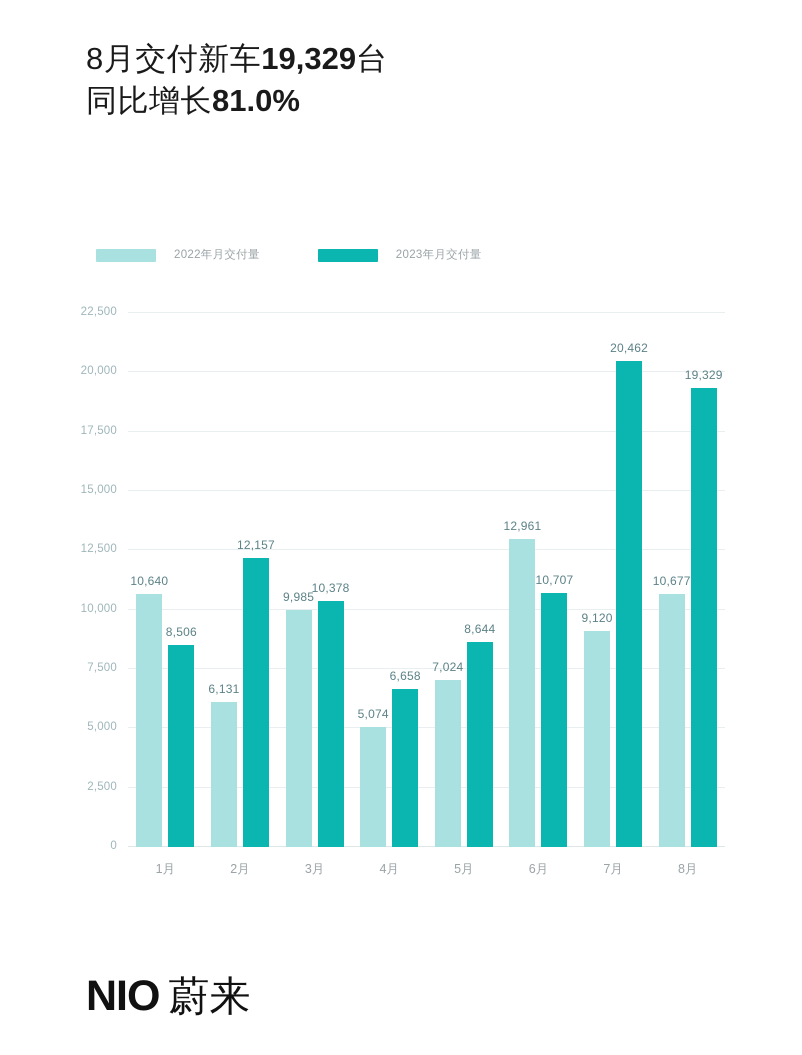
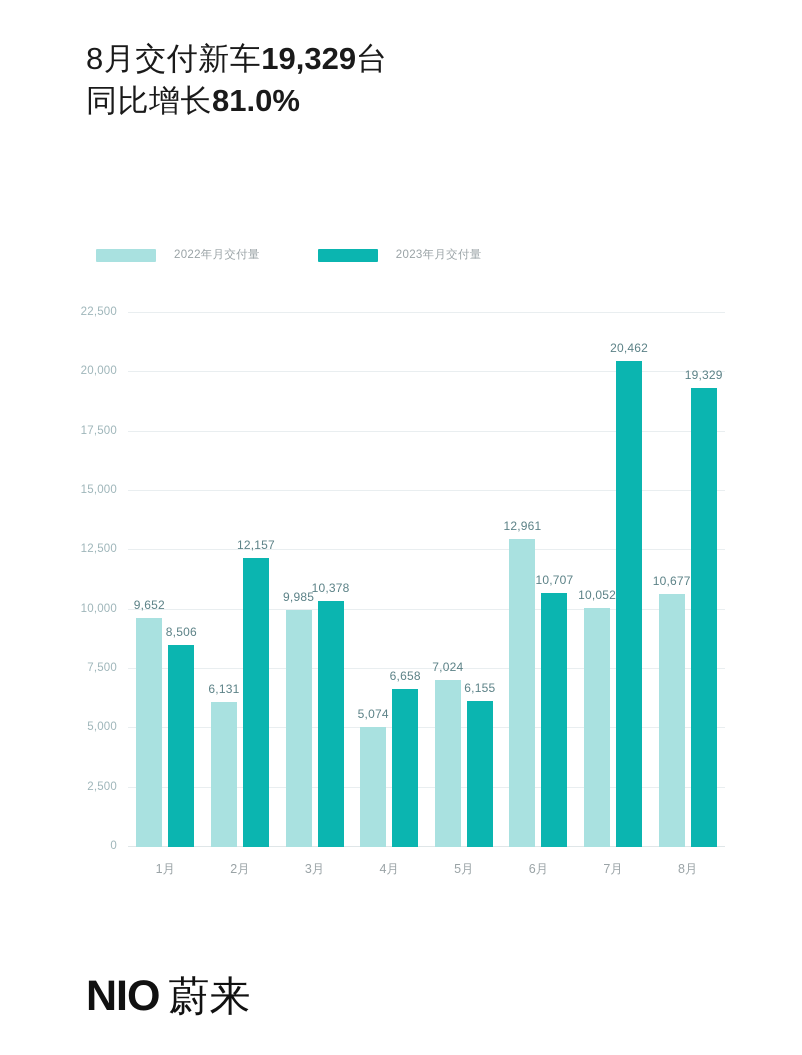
2022年月交付量/1月: 10,640 -> 9,652
2023年月交付量/5月: 8,644 -> 6,155
2022年月交付量/7月: 9,120 -> 10,052
